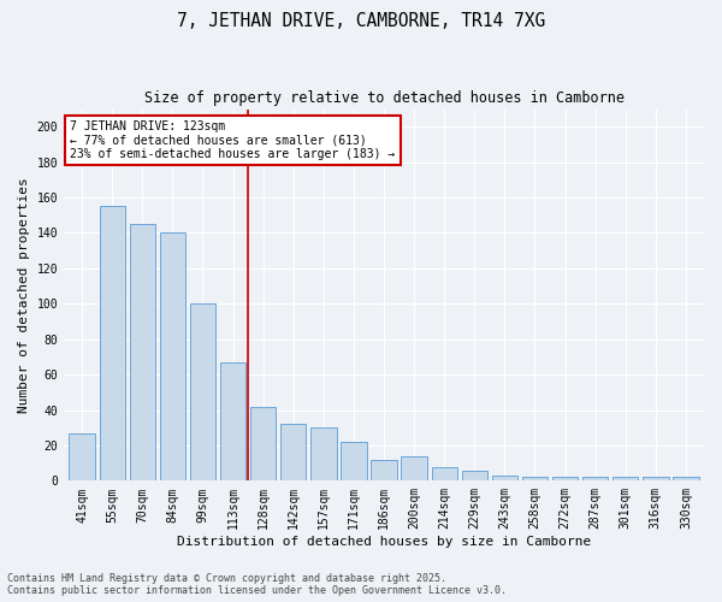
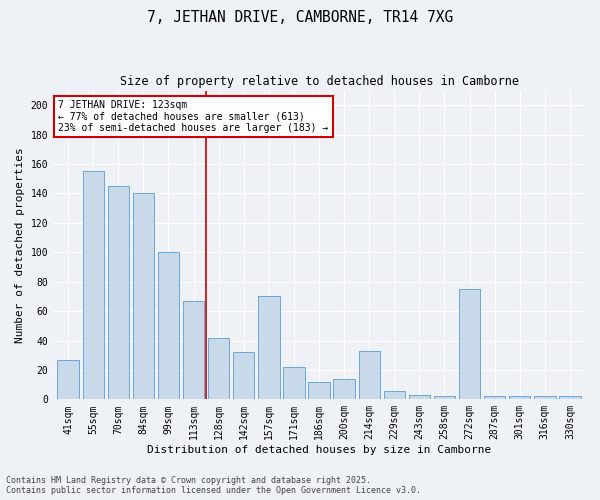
157sqm: 30 -> 70
214sqm: 8 -> 33
272sqm: 2 -> 75
